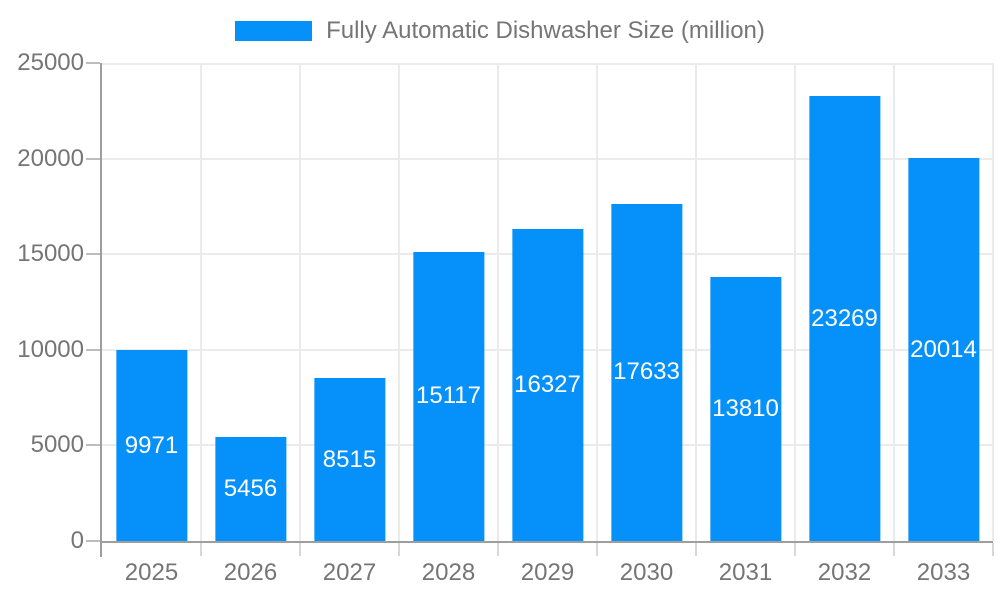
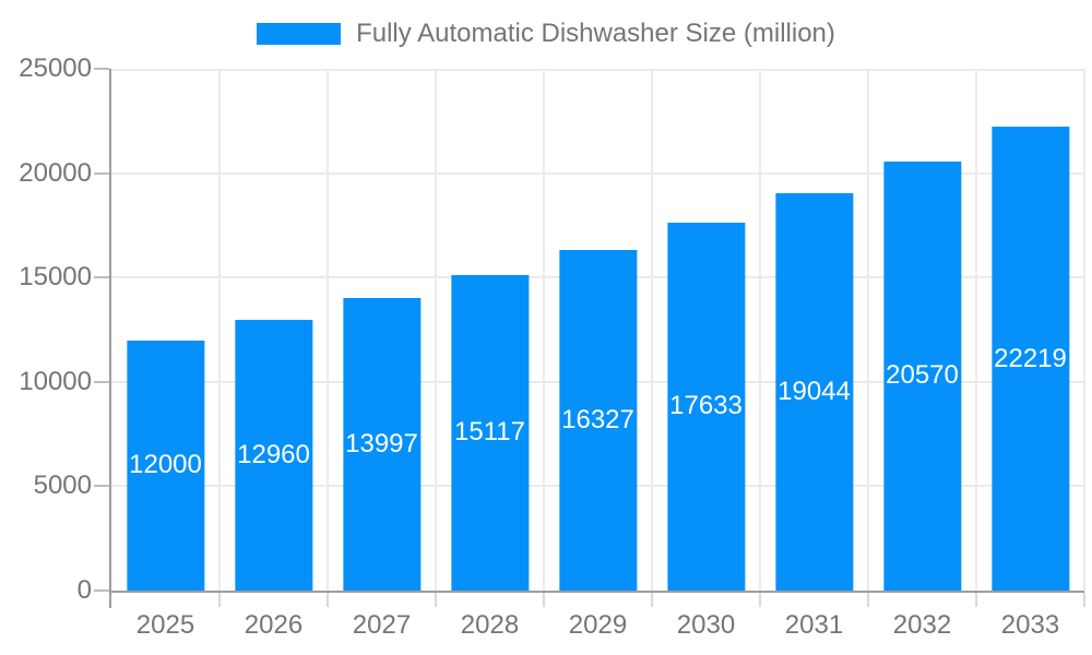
2025: 9971 -> 12000
2026: 5456 -> 12960
2027: 8515 -> 13997
2031: 13810 -> 19044
2032: 23269 -> 20570
2033: 20014 -> 22219
